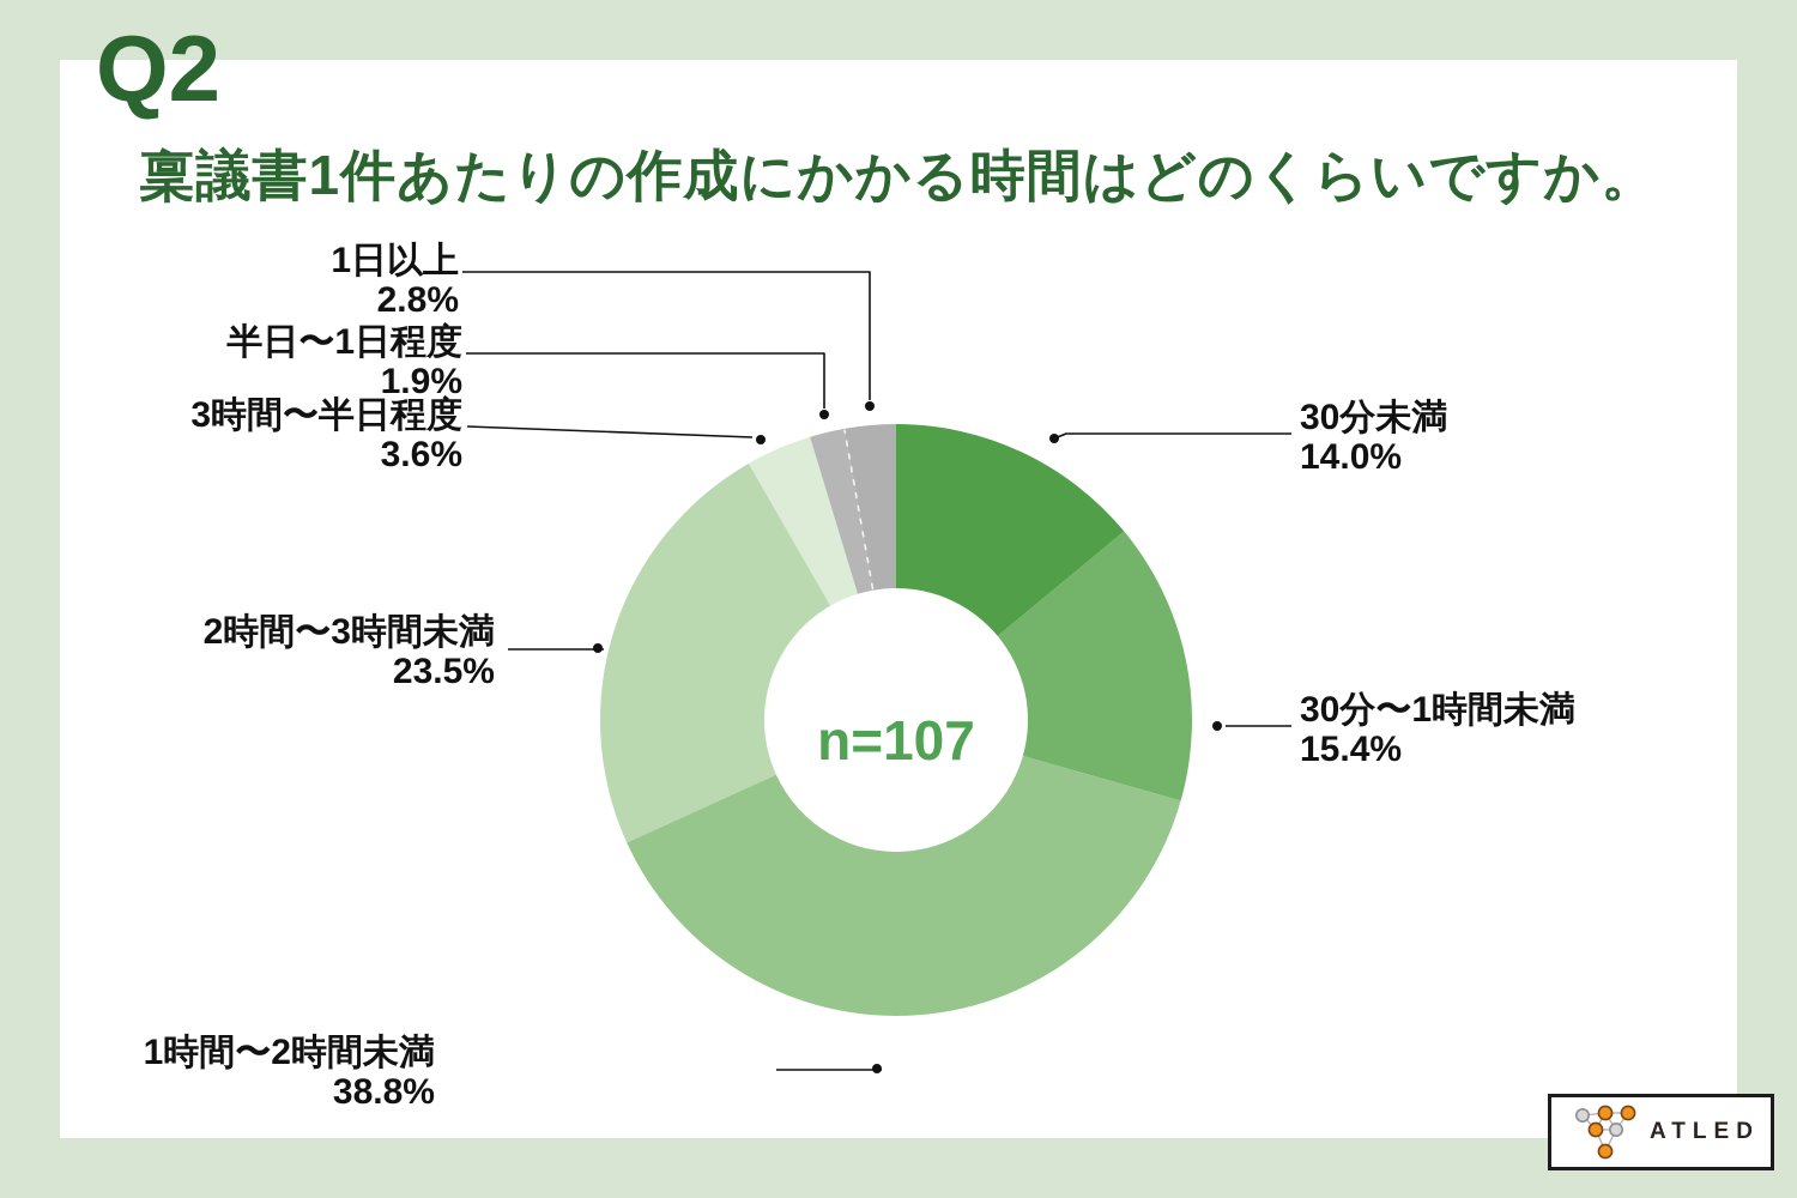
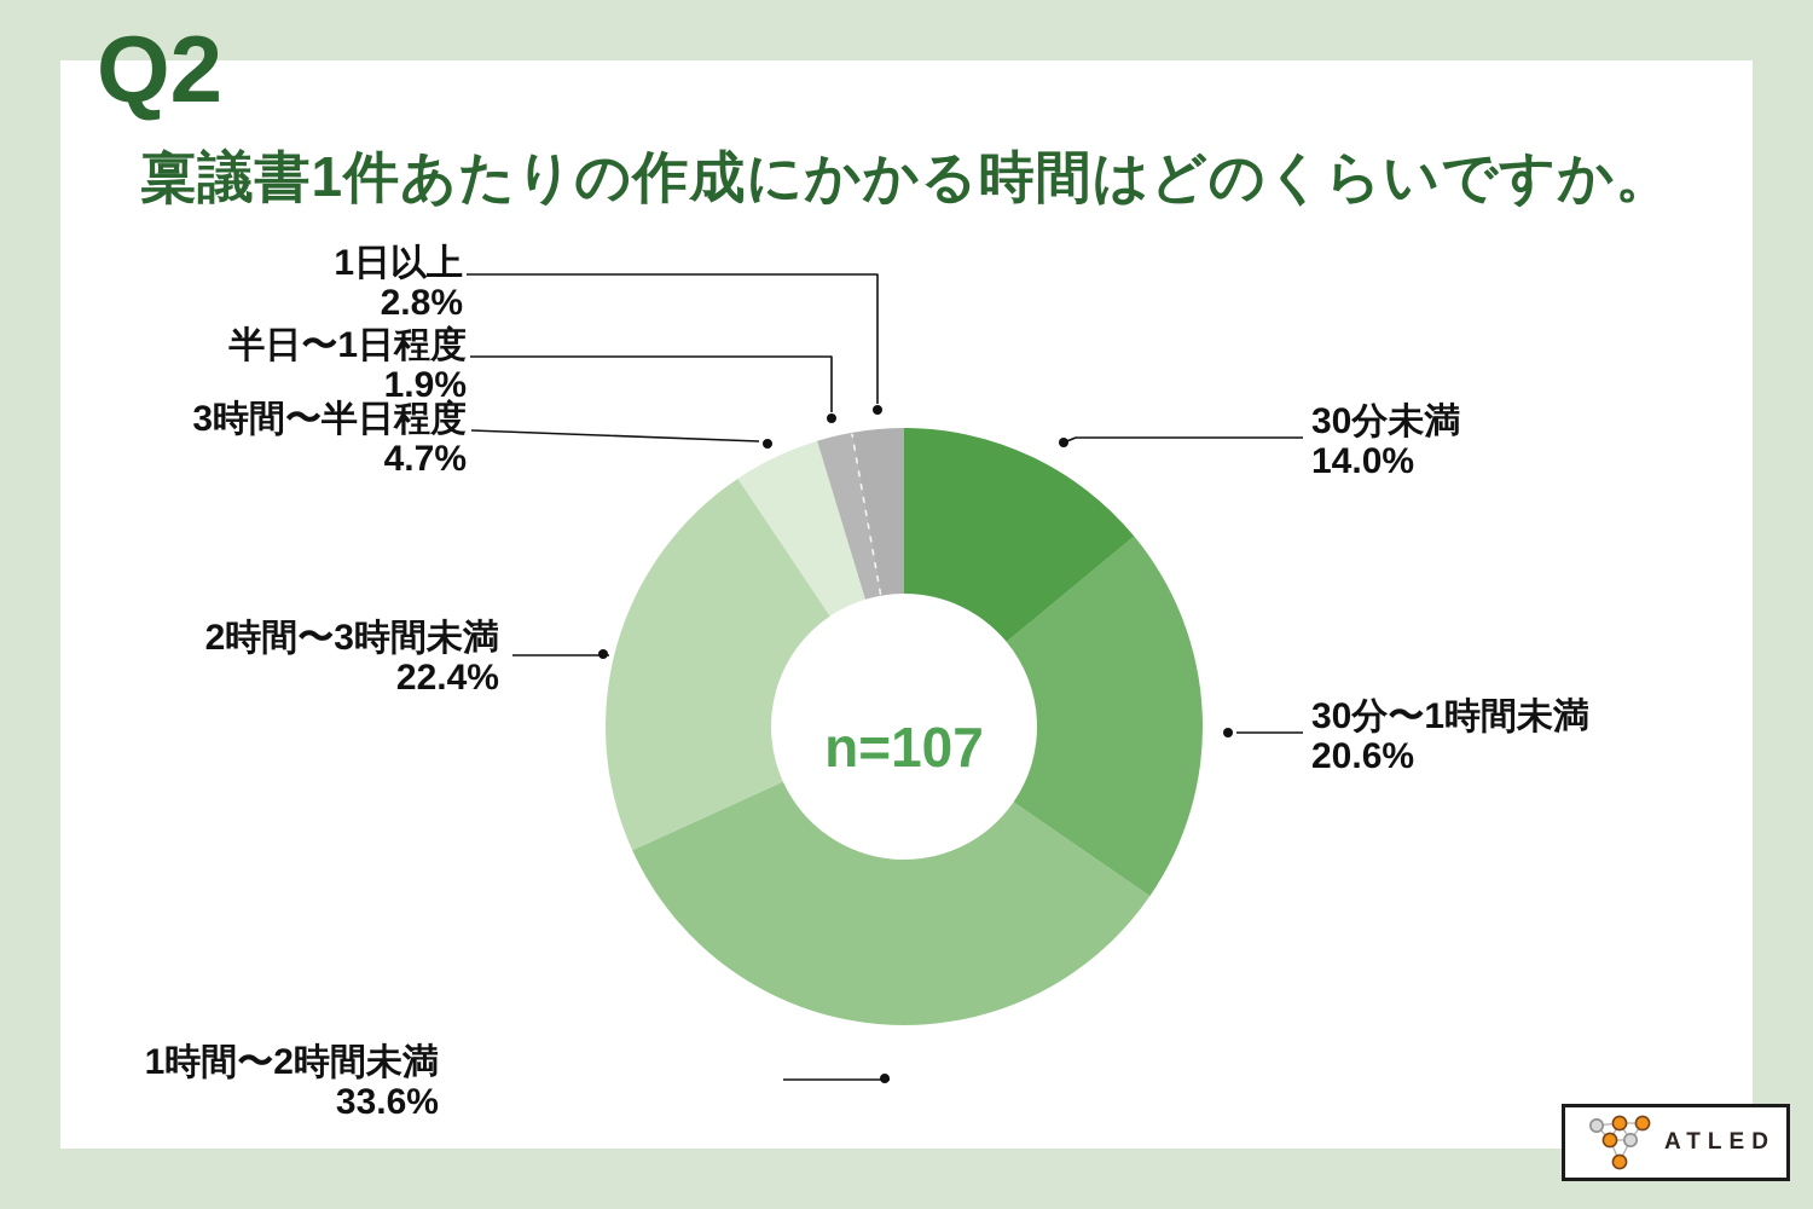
30分〜1時間未満: 15.4% -> 20.6%
1時間〜2時間未満: 38.8% -> 33.6%
2時間〜3時間未満: 23.5% -> 22.4%
3時間〜半日程度: 3.6% -> 4.7%
